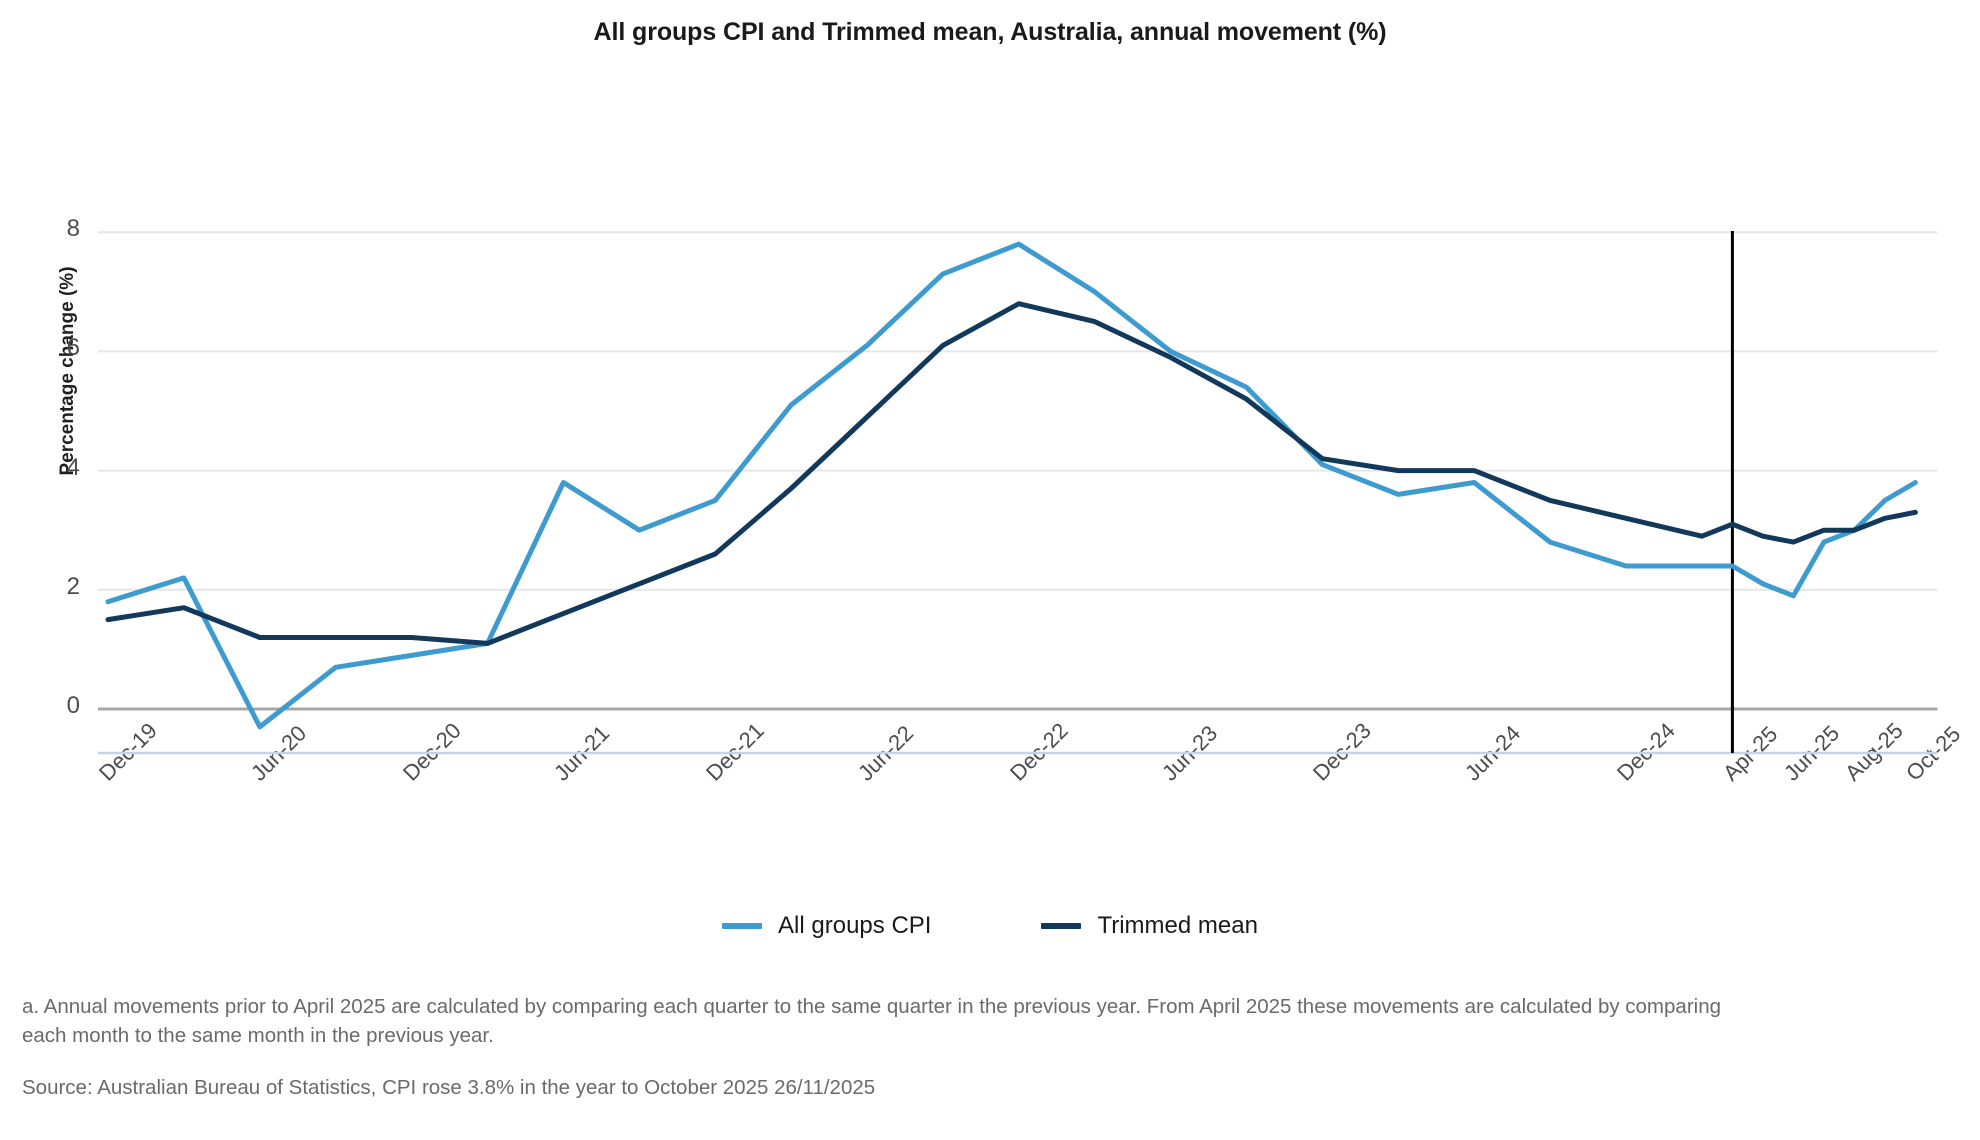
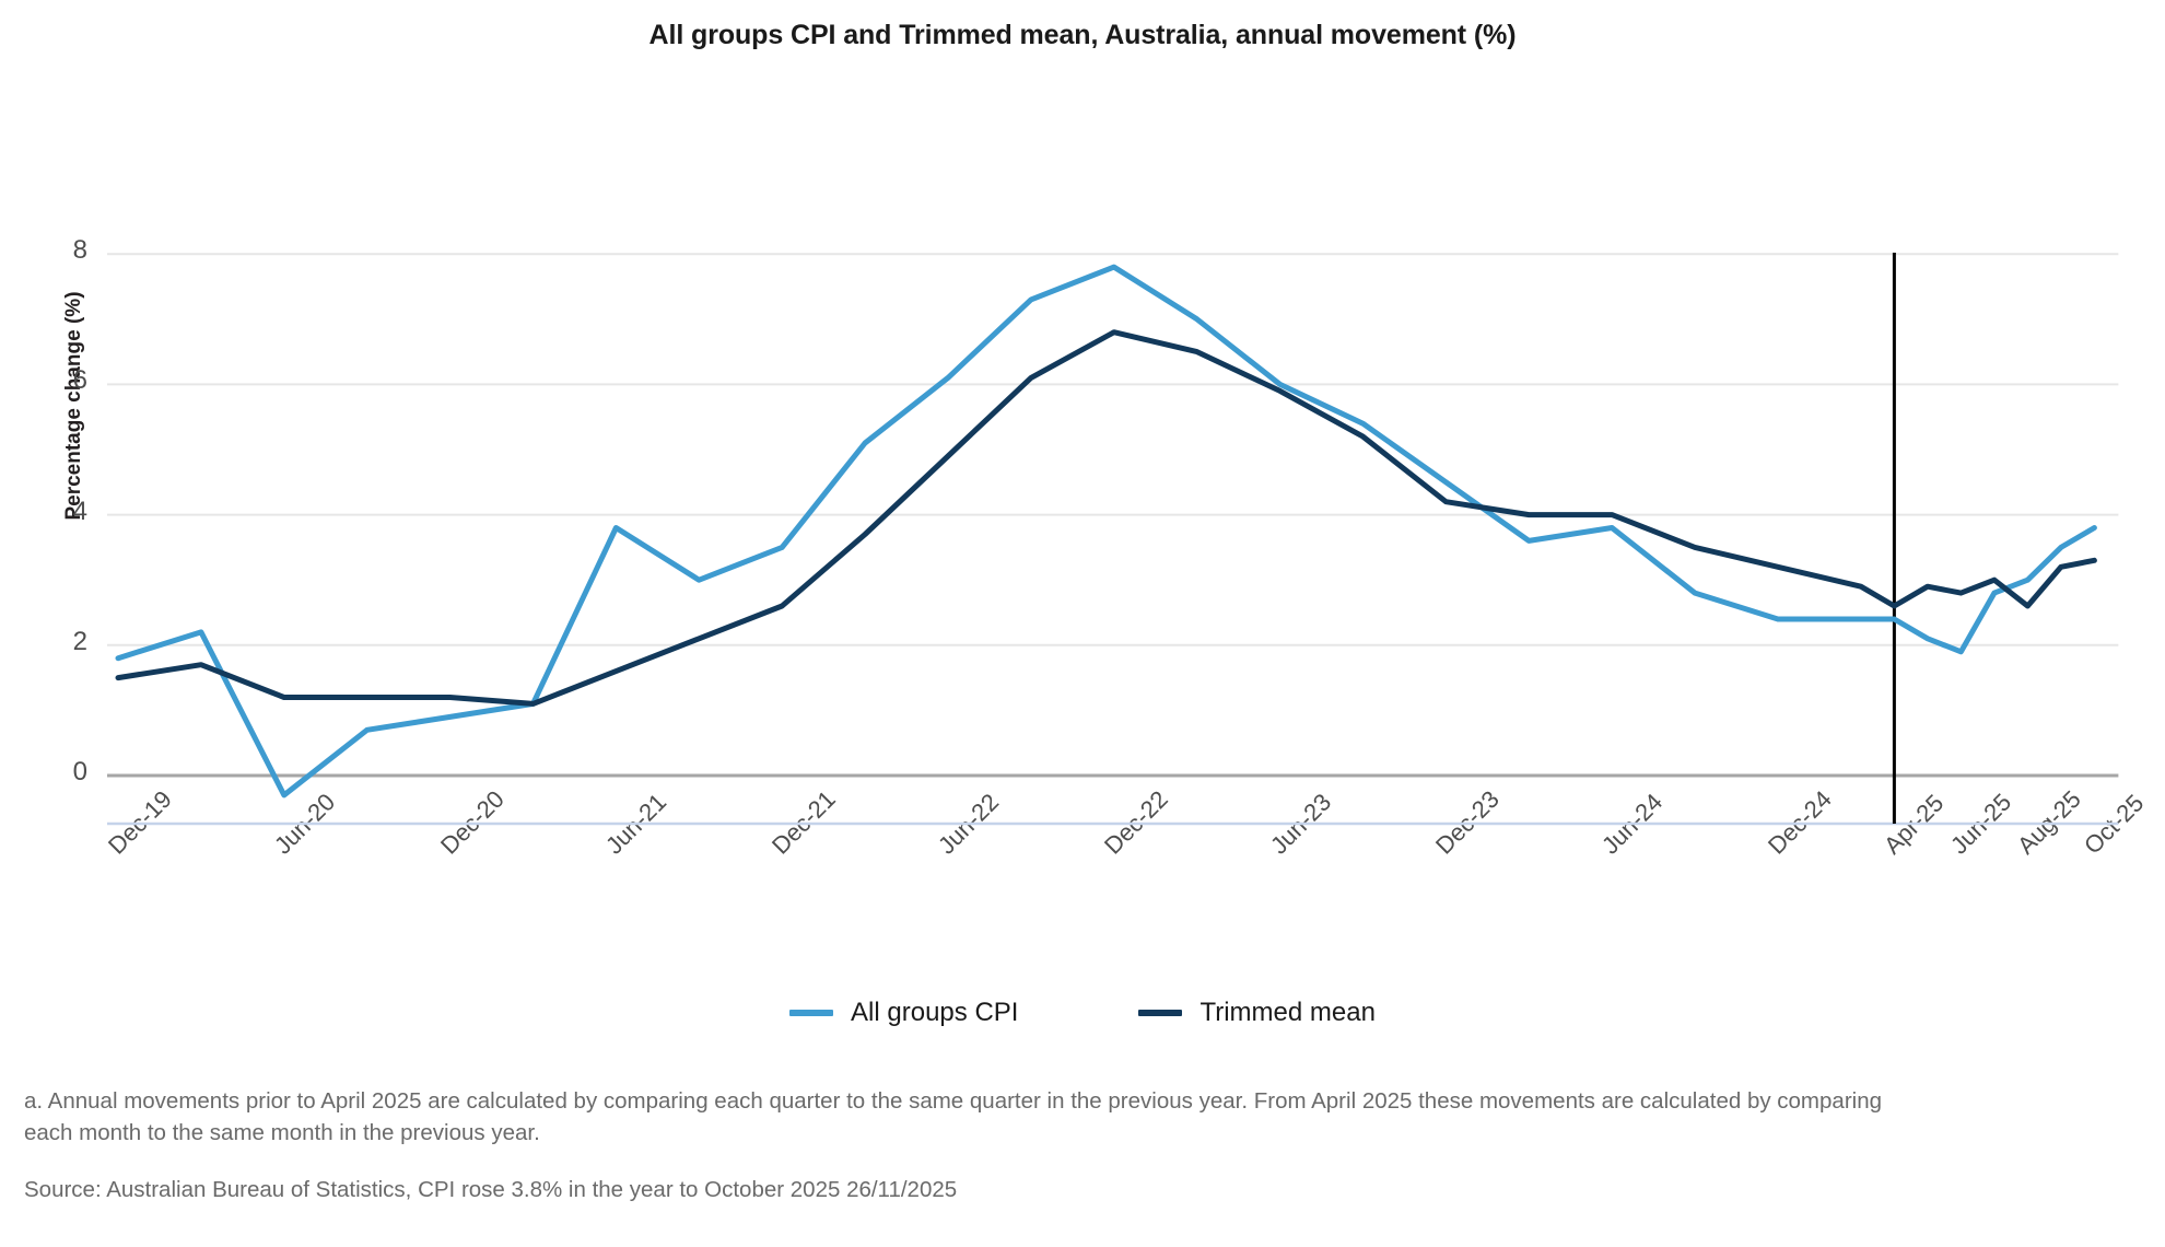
All groups CPI/Dec-23: 4.1 -> 4.5
Trimmed mean/Apr-25: 3.1 -> 2.6
Trimmed mean/Aug-25: 3.0 -> 2.6
